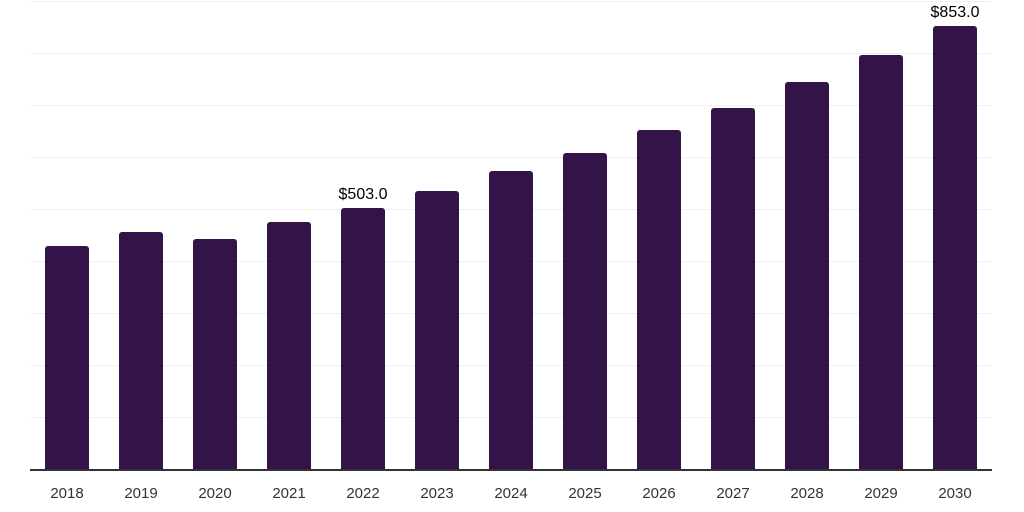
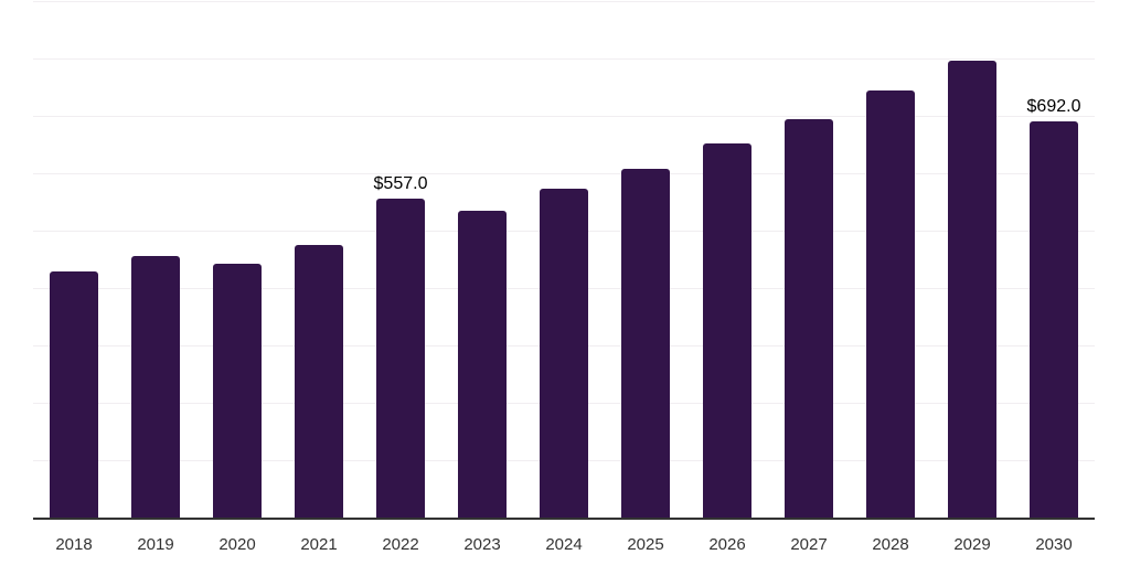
2022: $503.0 -> $557.0
2030: $853.0 -> $692.0
